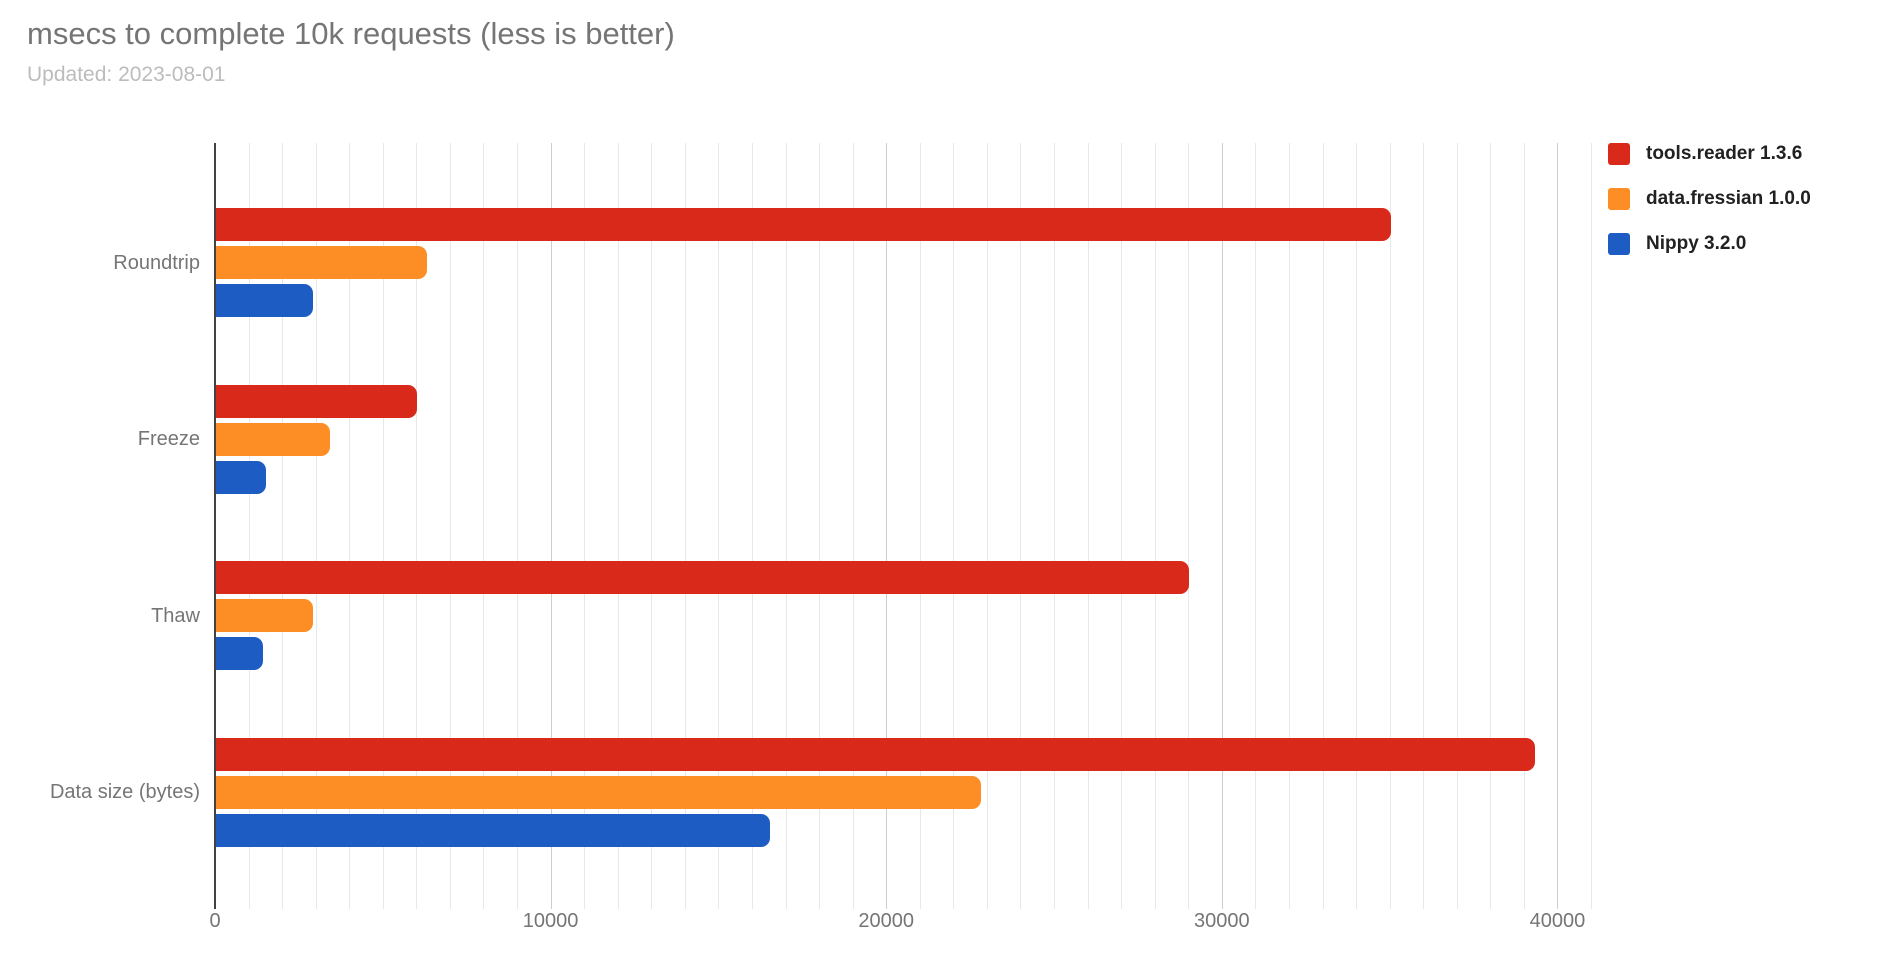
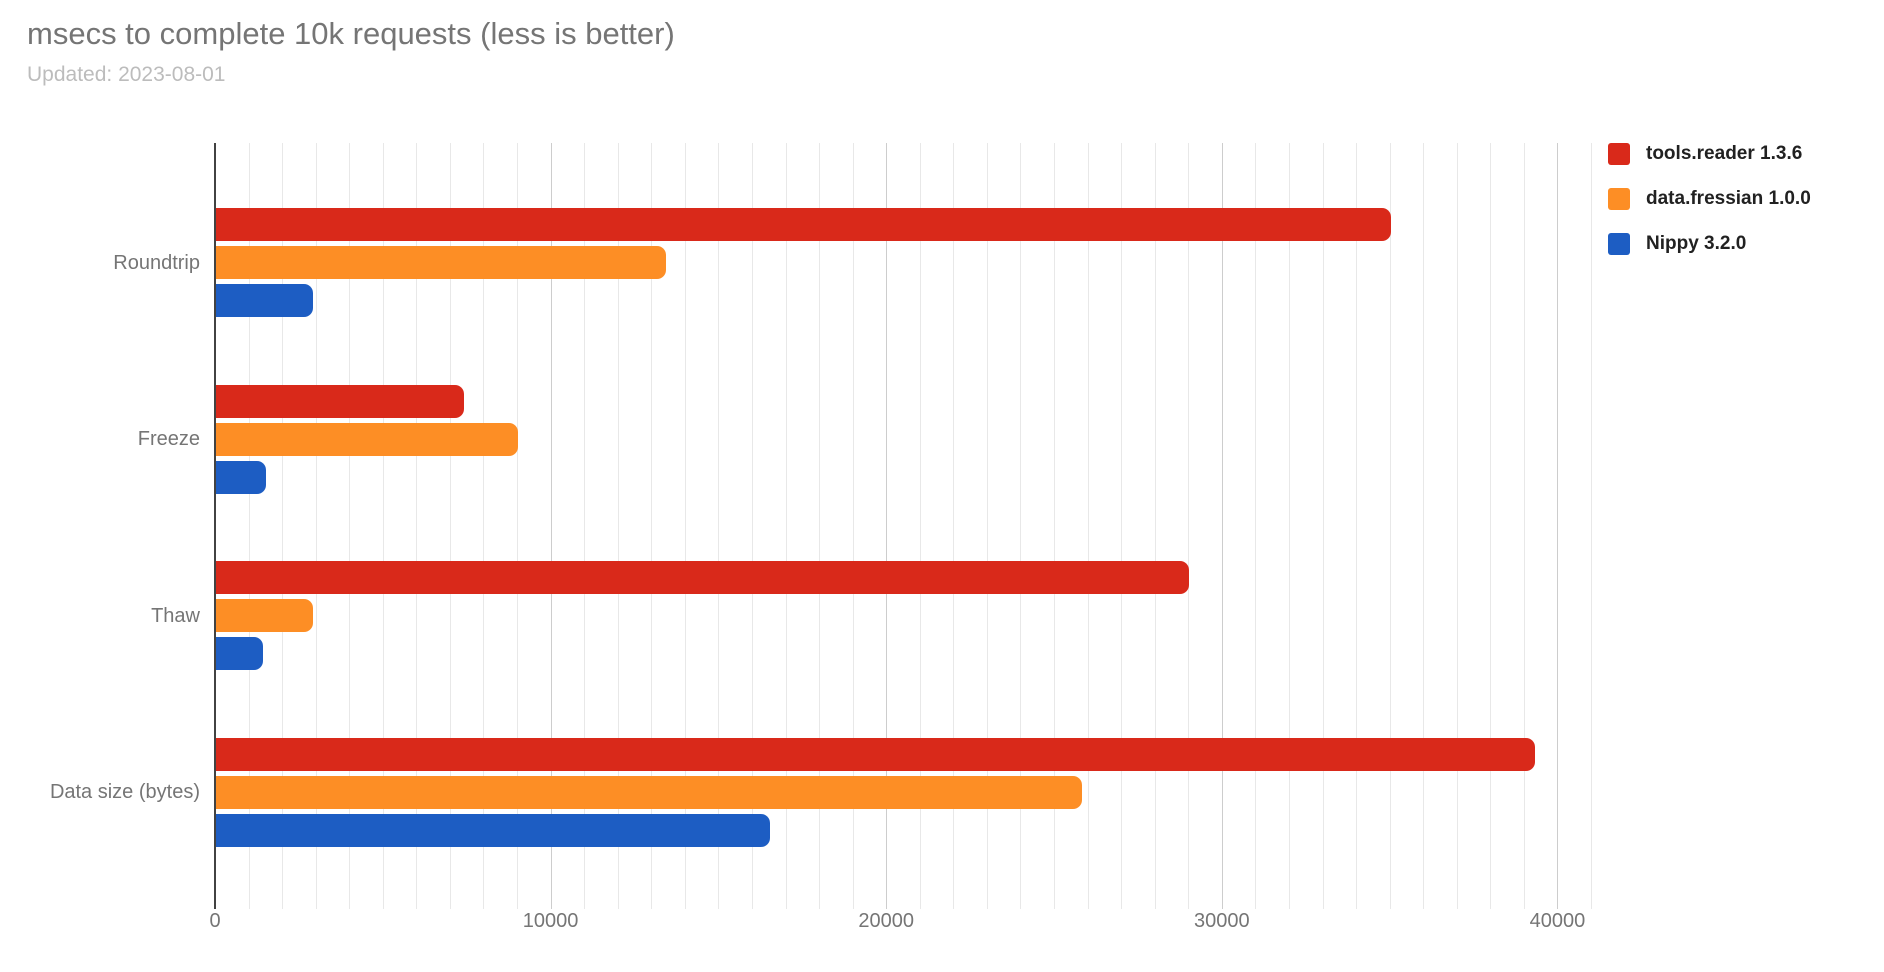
data.fressian 1.0.0/Roundtrip: 6300 -> 13400
tools.reader 1.3.6/Freeze: 6000 -> 7400
data.fressian 1.0.0/Freeze: 3400 -> 9000
data.fressian 1.0.0/Data size (bytes): 22800 -> 25800
